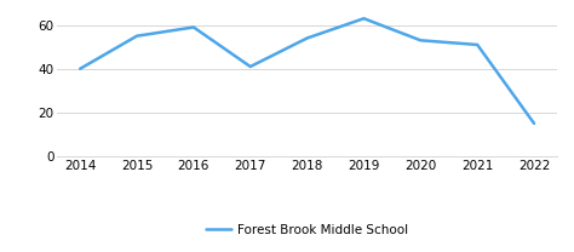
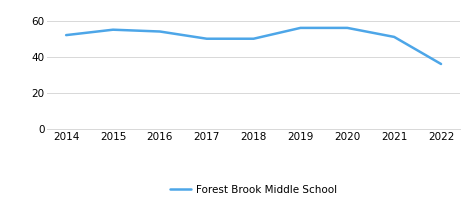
2014: 40 -> 52
2016: 59 -> 54
2017: 41 -> 50
2018: 54 -> 50
2019: 63 -> 56
2020: 53 -> 56
2022: 15 -> 36
